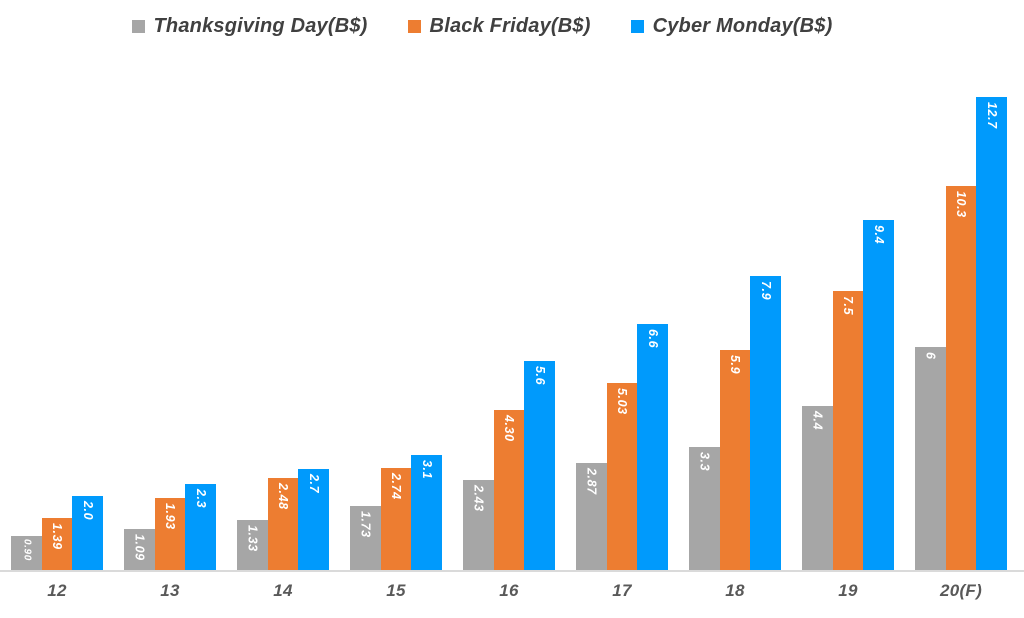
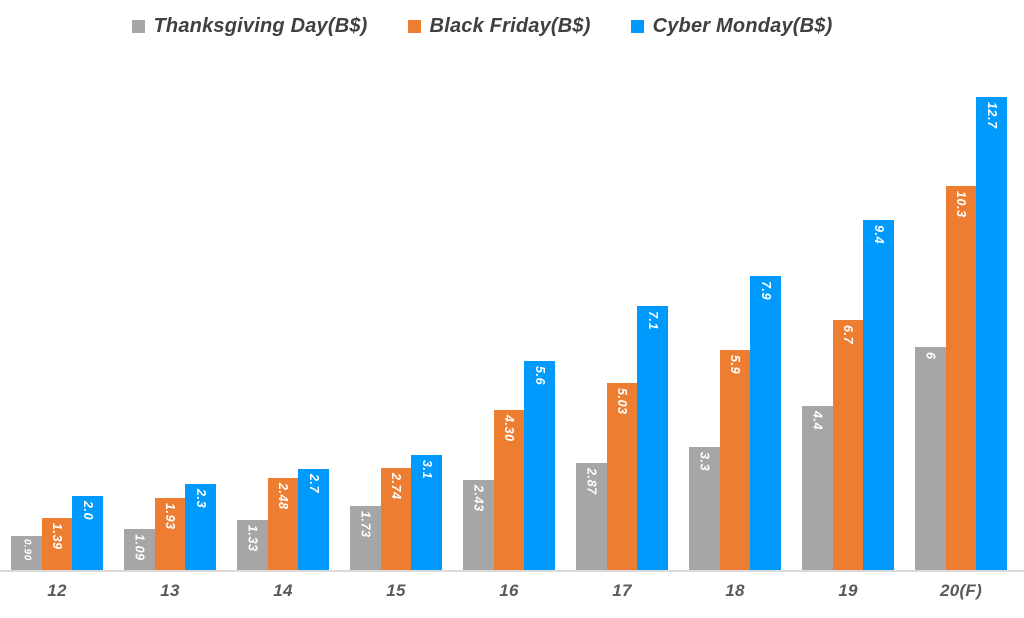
Cyber Monday(B$)/17: 6.6 -> 7.1
Black Friday(B$)/19: 7.5 -> 6.7
